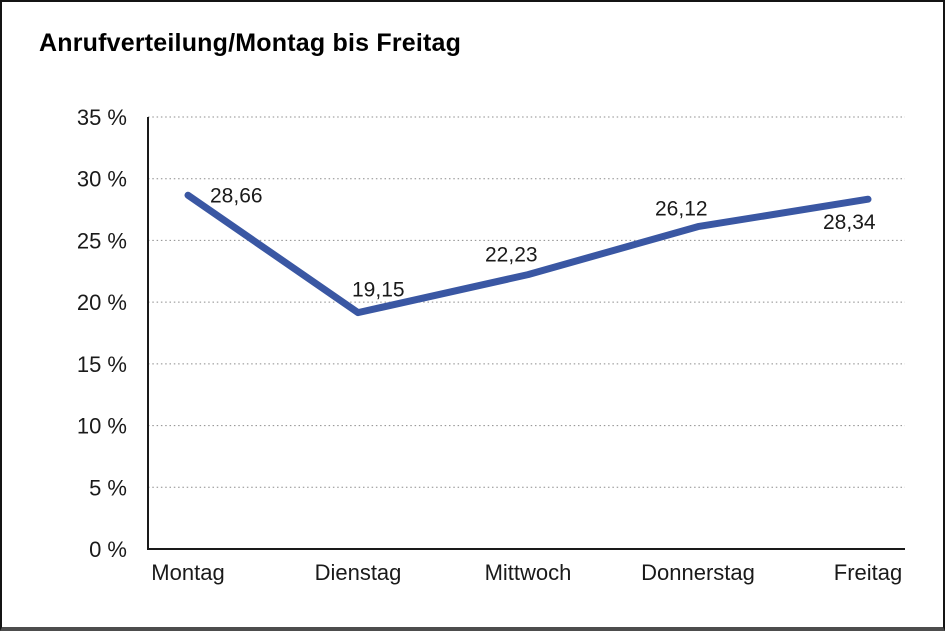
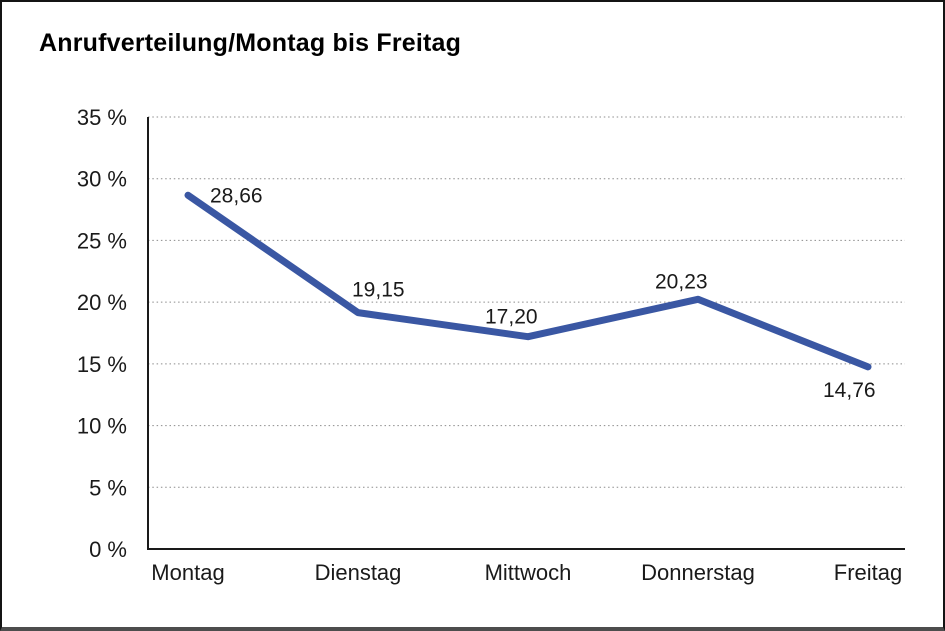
Mittwoch: 22,23 -> 17,20
Donnerstag: 26,12 -> 20,23
Freitag: 28,34 -> 14,76
